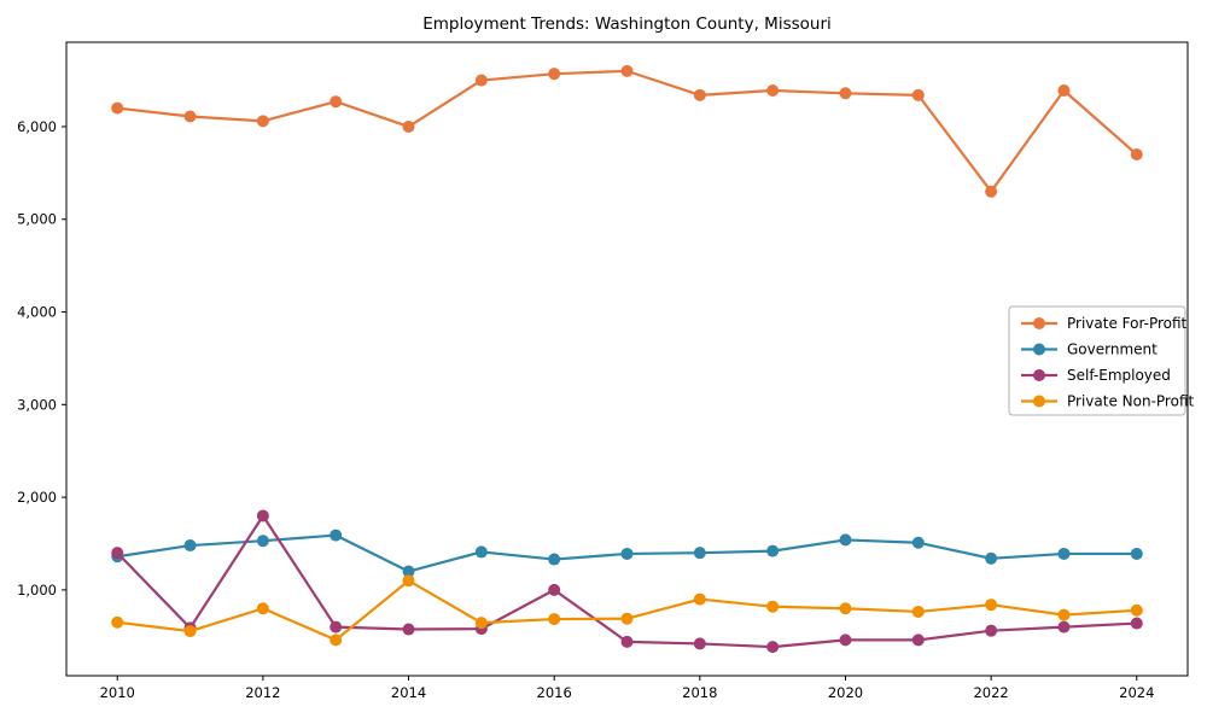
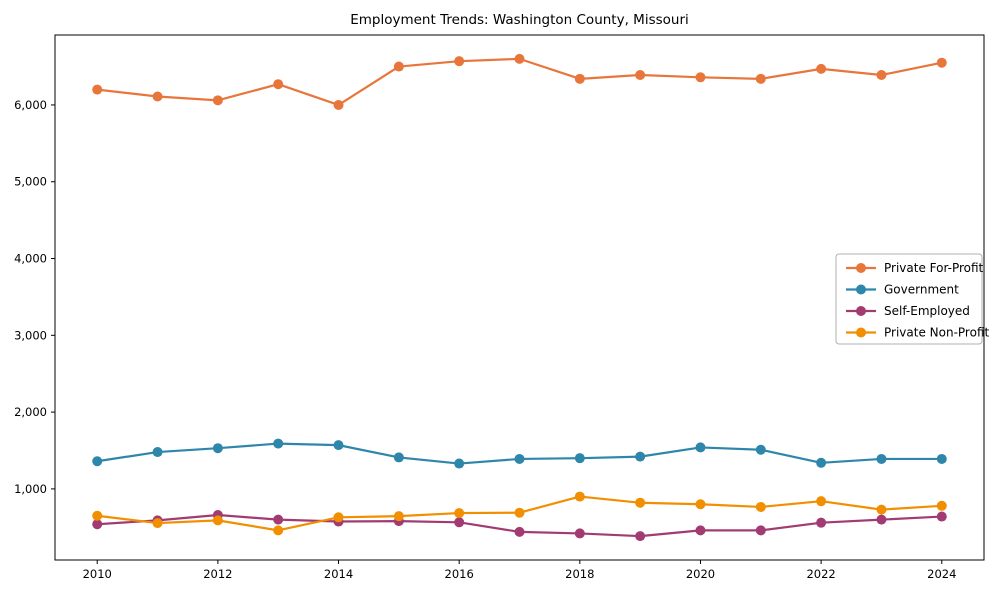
Self-Employed/2010: 1400 -> 500
Self-Employed/2012: 1800 -> 700
Private Non-Profit/2012: 800 -> 600
Government/2014: 1200 -> 1600
Private Non-Profit/2014: 1100 -> 600
Self-Employed/2016: 1000 -> 600
Private For-Profit/2022: 5300 -> 6500
Private For-Profit/2024: 5700 -> 6600
